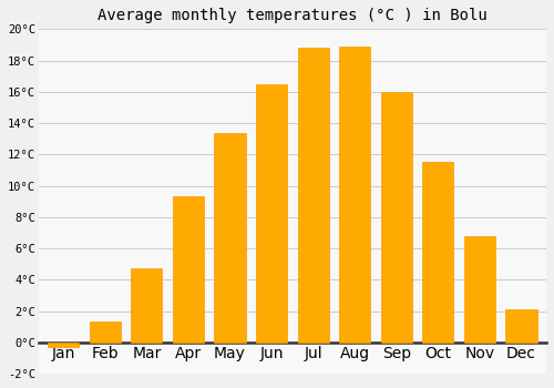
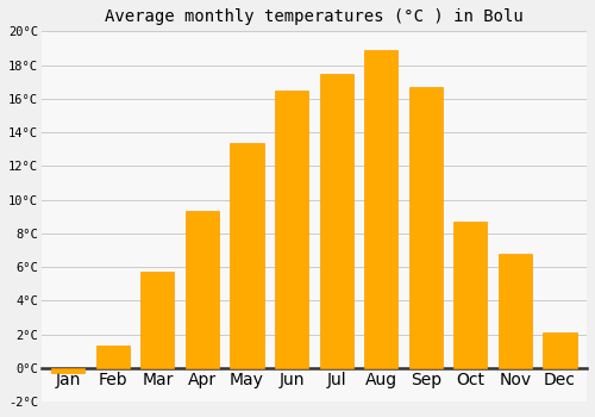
Mar: 4.7°C -> 5.7°C
Jul: 18.8°C -> 17.5°C
Sep: 16.0°C -> 16.7°C
Oct: 11.5°C -> 8.7°C
